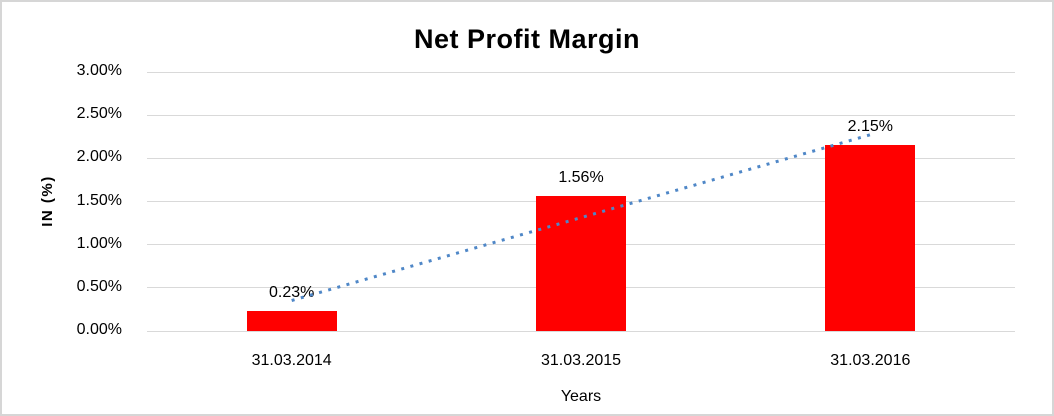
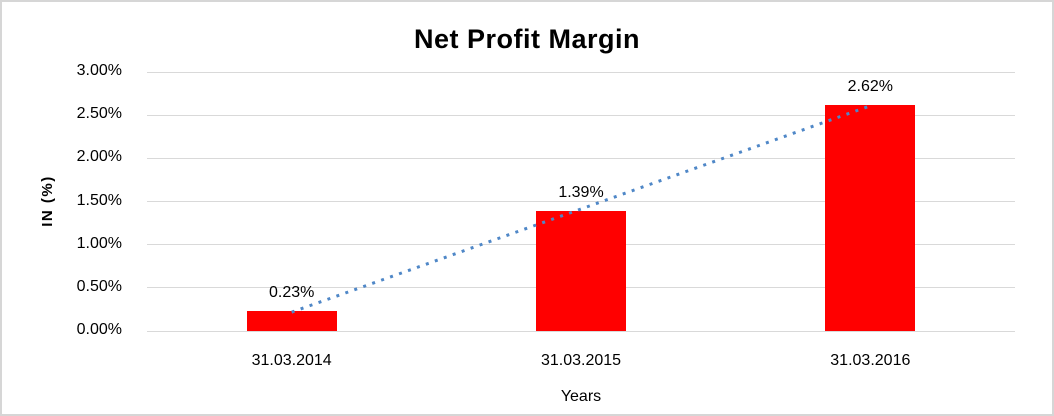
31.03.2015: 1.56% -> 1.39%
31.03.2016: 2.15% -> 2.62%
